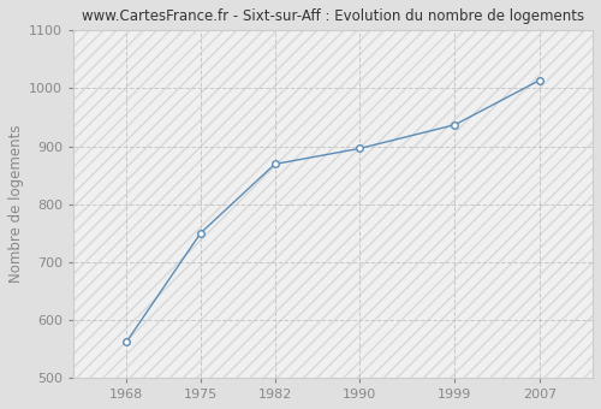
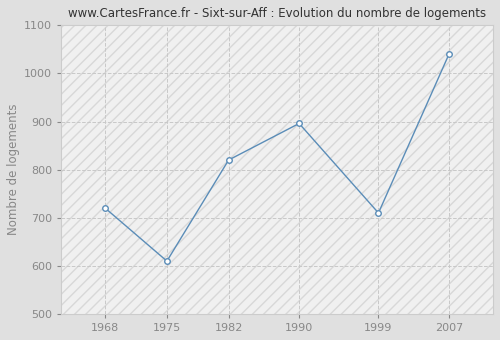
1968: 562 -> 720
1975: 750 -> 610
1982: 869 -> 820
1999: 937 -> 710
2007: 1014 -> 1040
